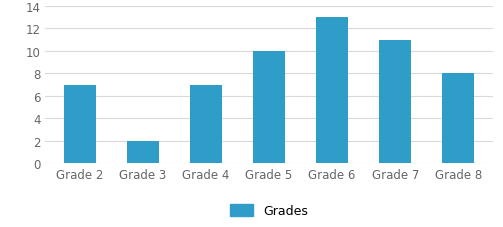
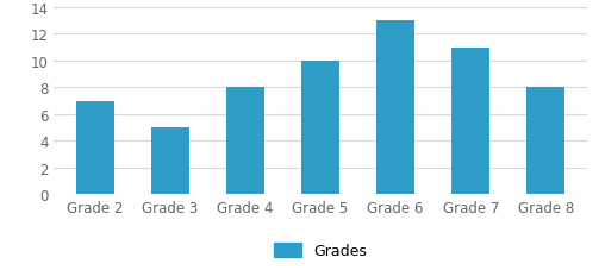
Grade 3: 2 -> 5
Grade 4: 7 -> 8
